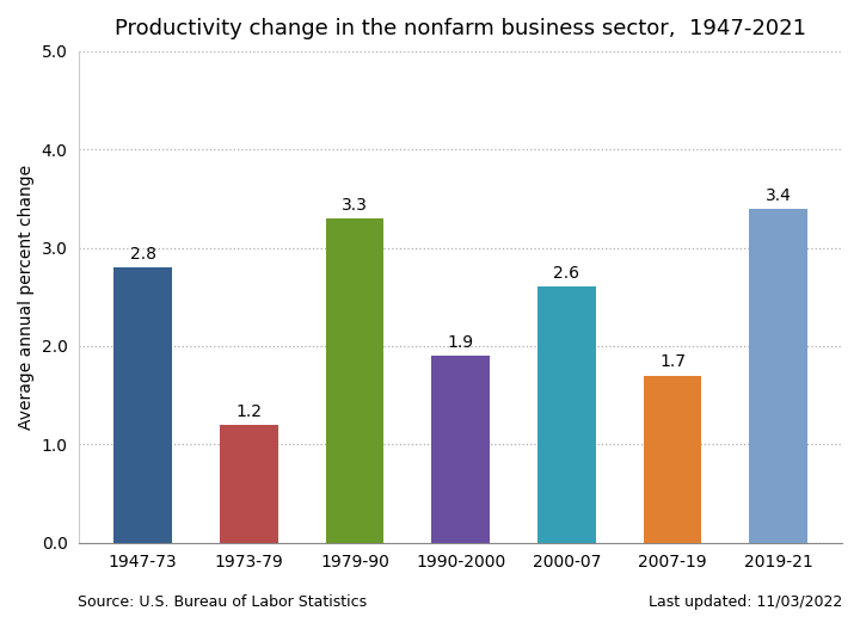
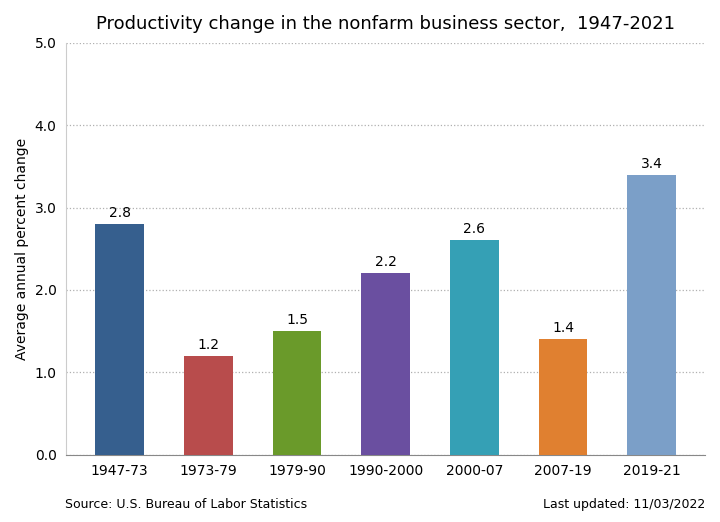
1979-90: 3.3 -> 1.5
1990-2000: 1.9 -> 2.2
2007-19: 1.7 -> 1.4
